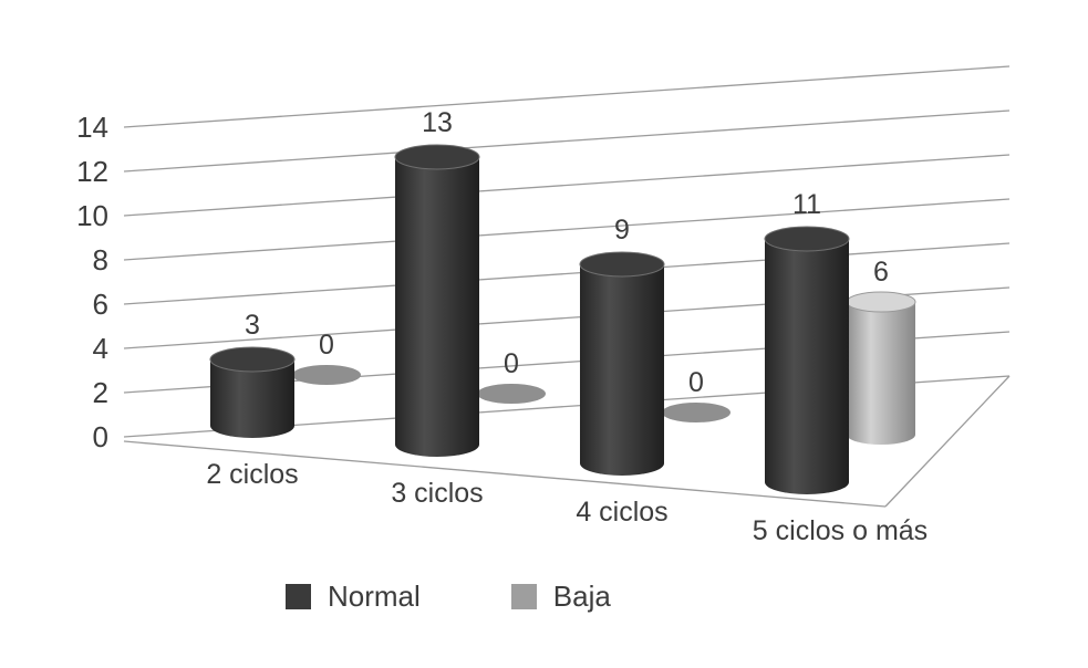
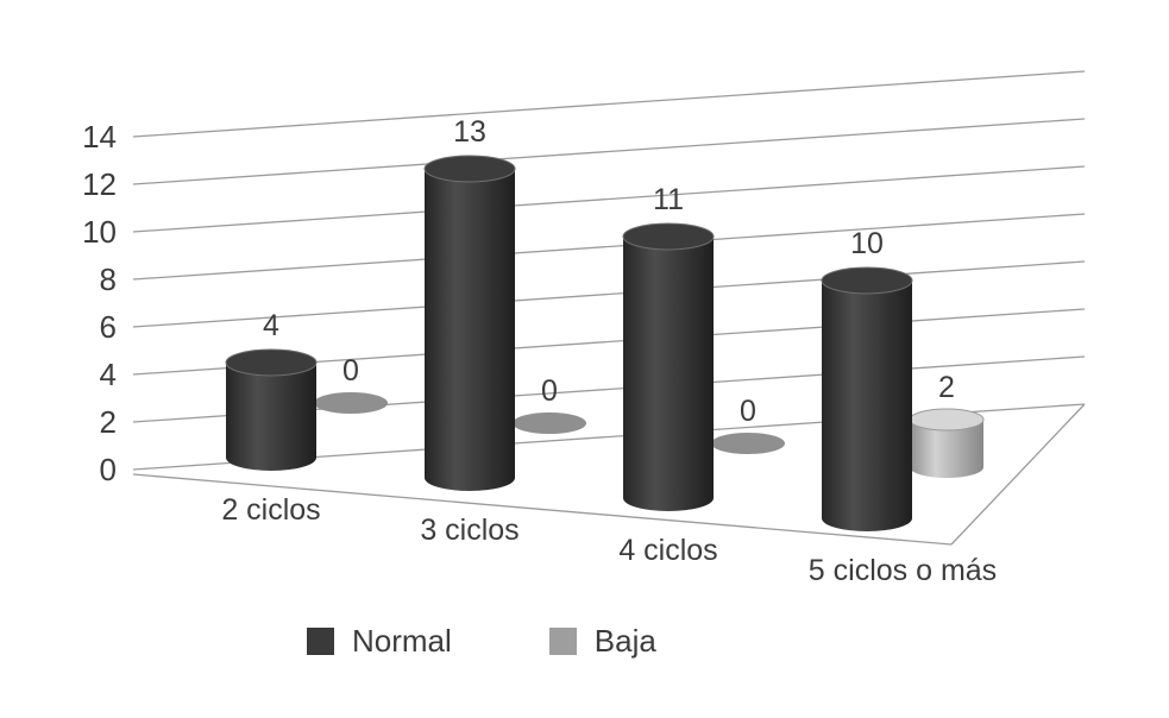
Normal/2 ciclos: 3 -> 4
Normal/4 ciclos: 9 -> 11
Normal/5 ciclos o más: 11 -> 10
Baja/5 ciclos o más: 6 -> 2
